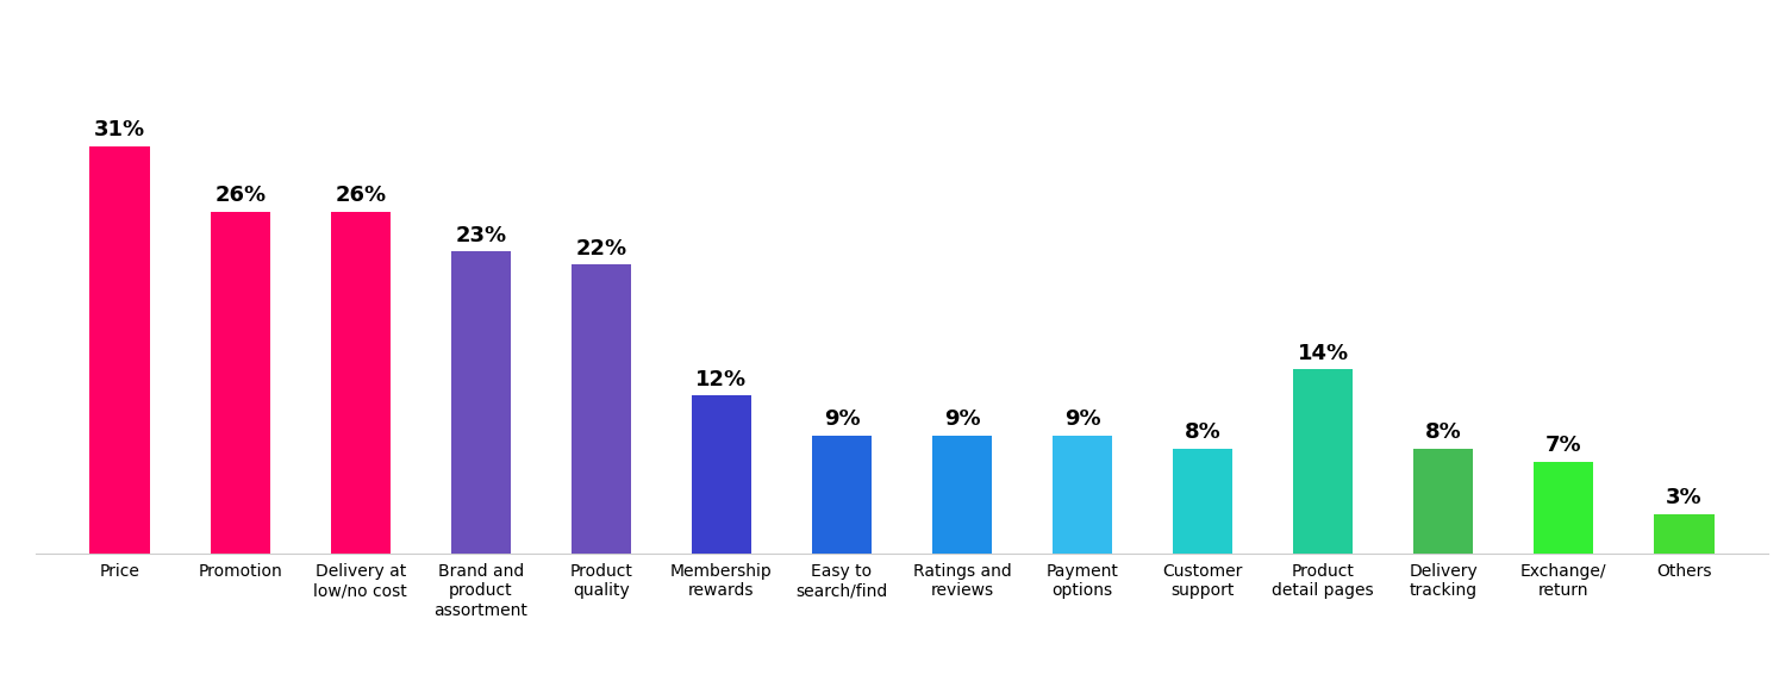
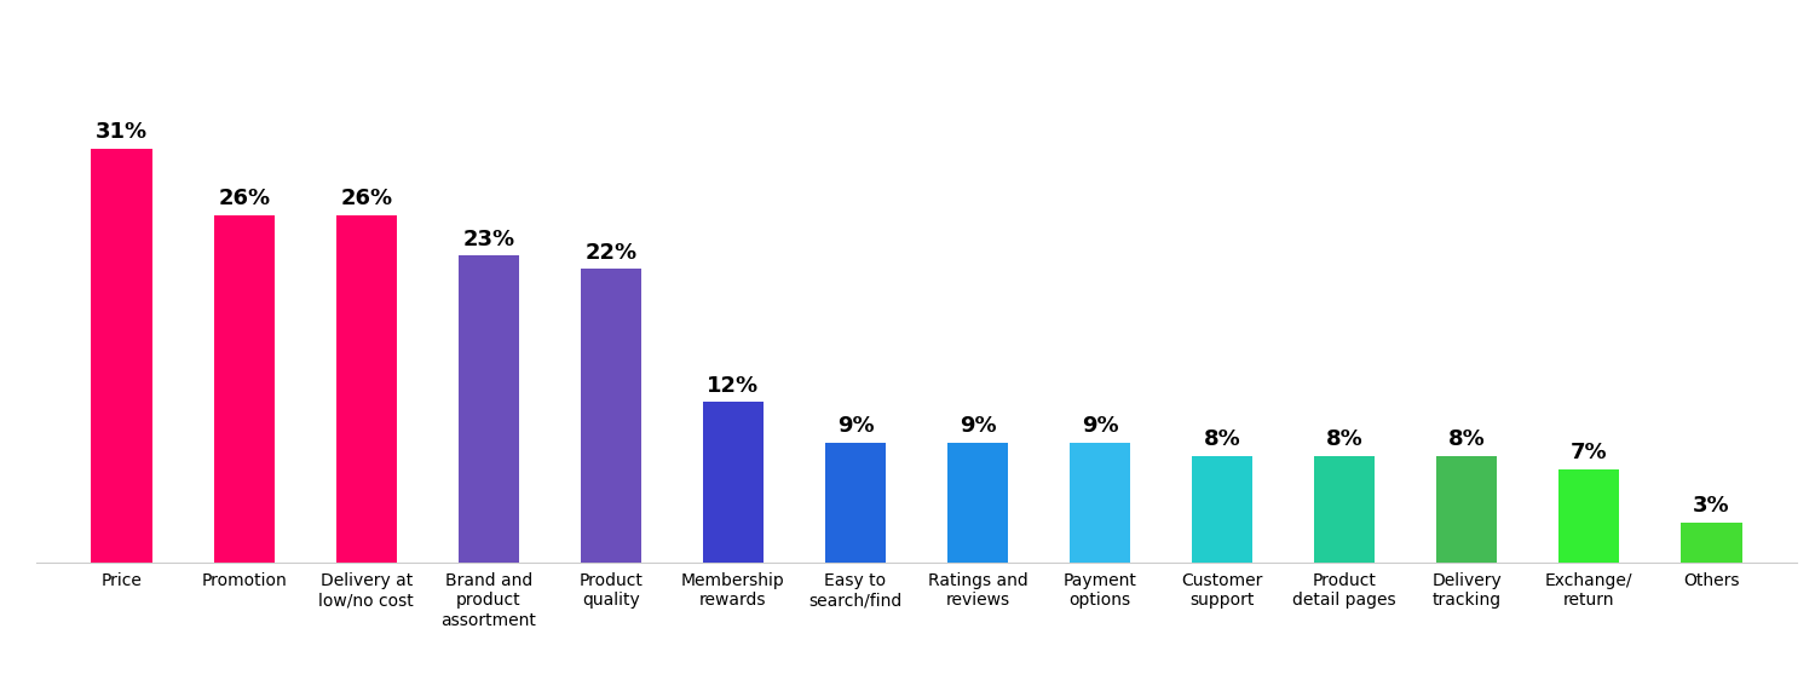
Product detail pages: 14% -> 8%
